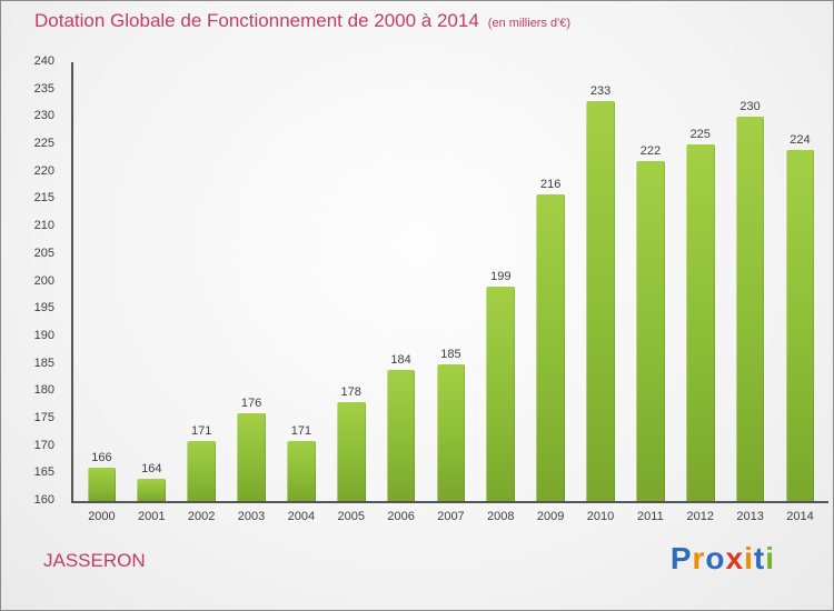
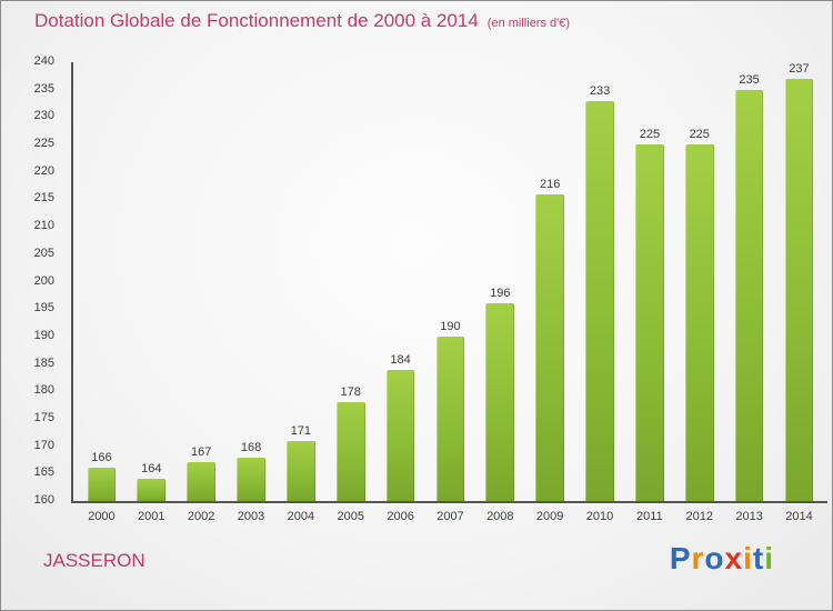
2002: 171 -> 167
2003: 176 -> 168
2007: 185 -> 190
2008: 199 -> 196
2011: 222 -> 225
2013: 230 -> 235
2014: 224 -> 237
